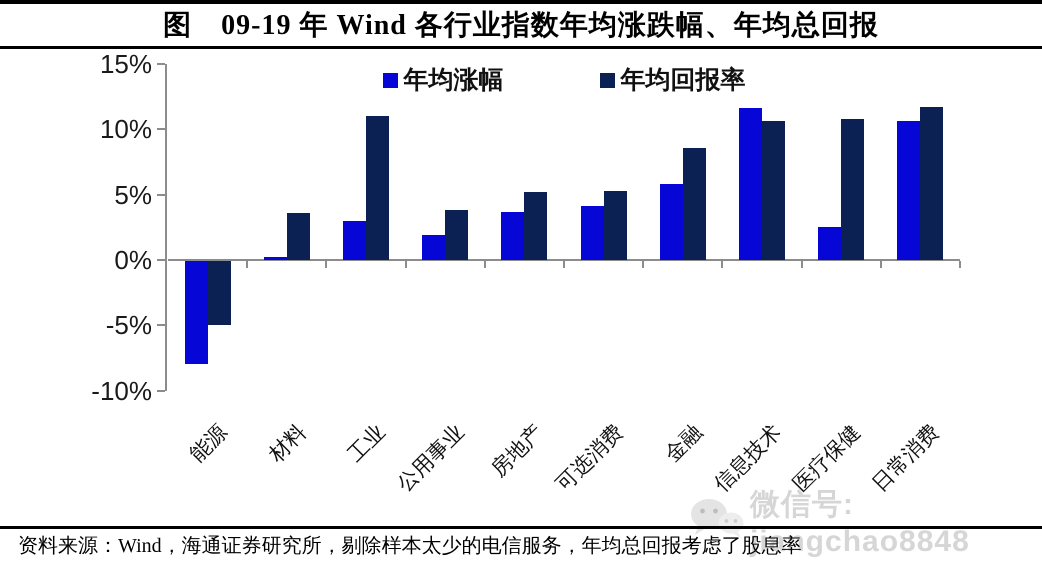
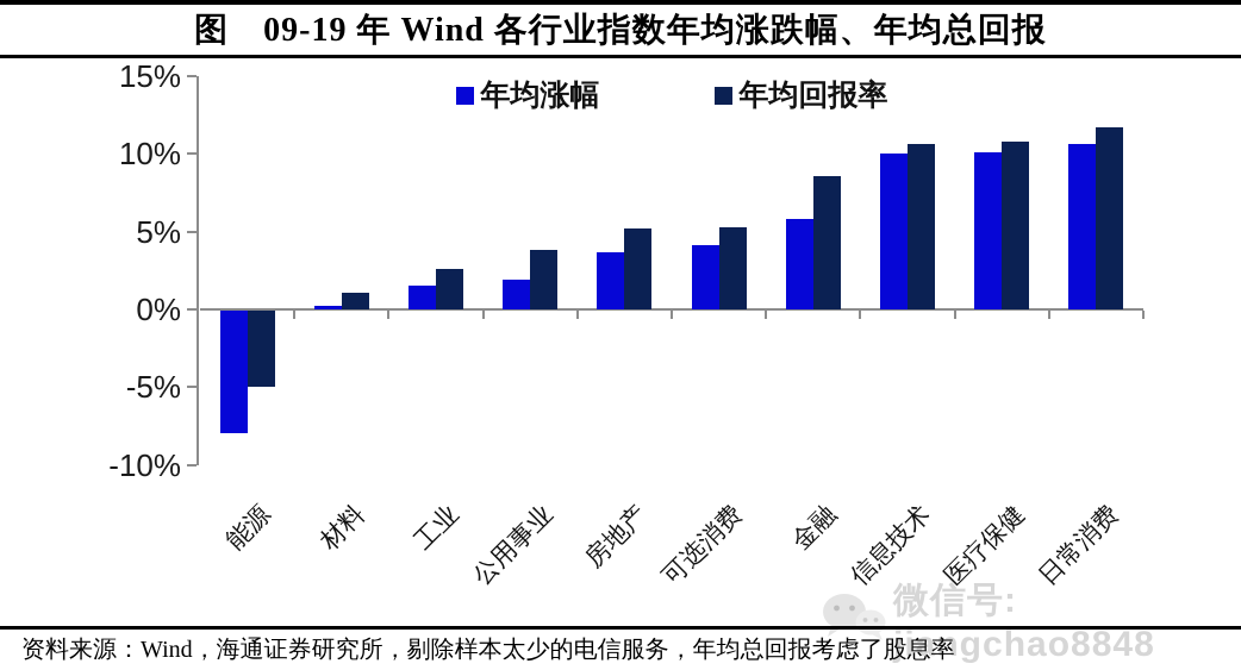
年均回报率/材料: 3.6% -> 1.1%
年均涨幅/工业: 3.0% -> 1.5%
年均回报率/工业: 11.0% -> 2.6%
年均涨幅/信息技术: 11.6% -> 10.0%
年均涨幅/医疗保健: 2.5% -> 10.1%
